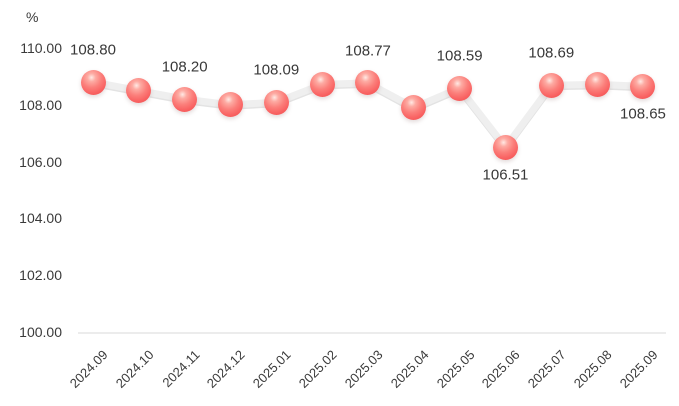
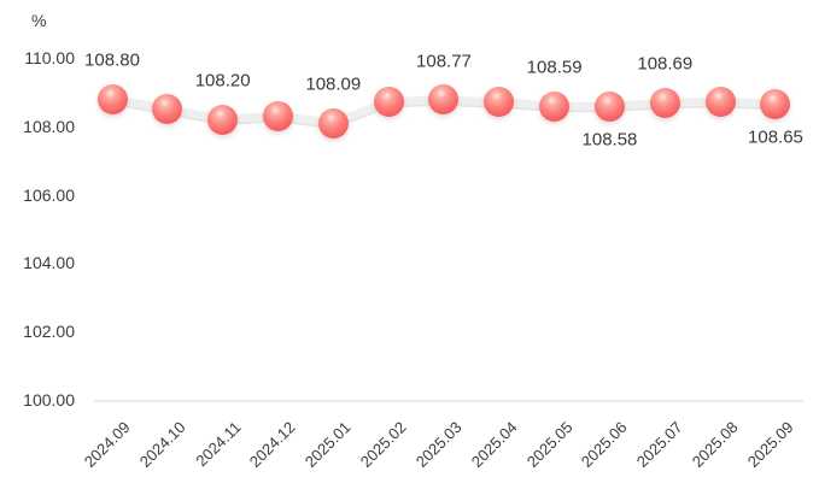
2024.12: 108.0 -> 108.3
2025.04: 107.9 -> 108.7
2025.06: 106.51 -> 108.58
